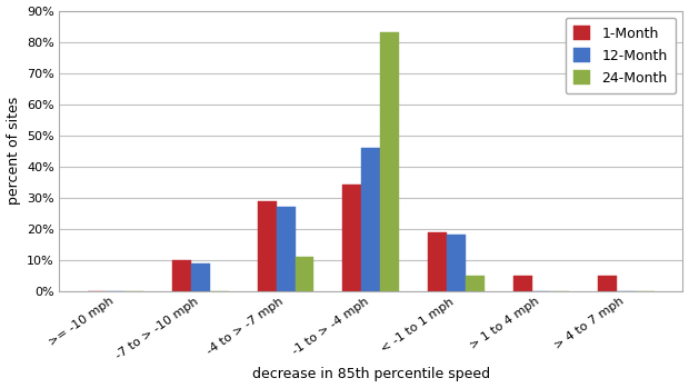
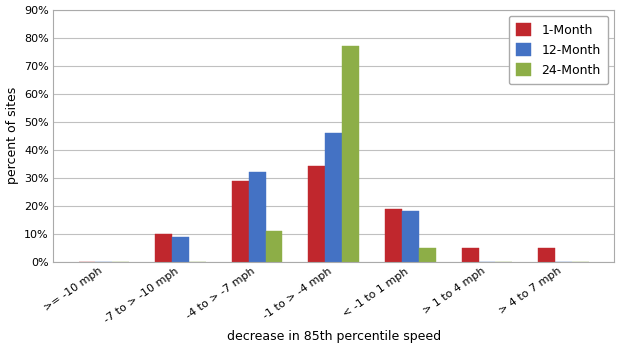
12-Month/-4 to > -7 mph: 27% -> 32%
24-Month/-1 to > -4 mph: 83% -> 77%
